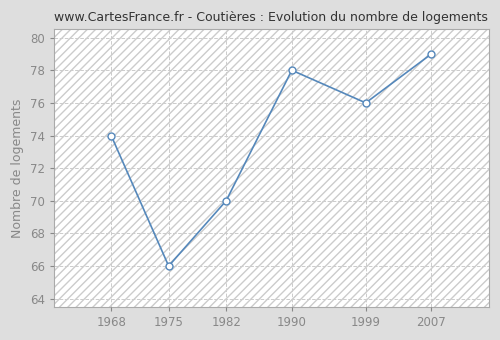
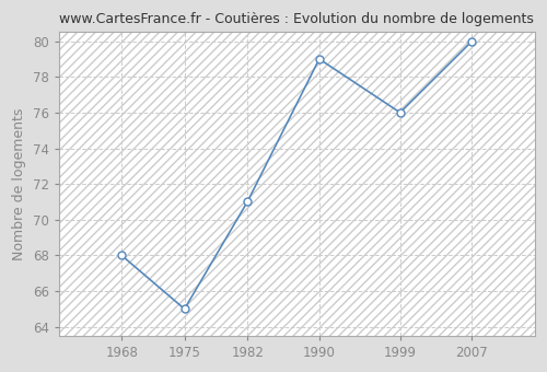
1968: 74 -> 68
1975: 66 -> 65
1982: 70 -> 71
1990: 78 -> 79
2007: 79 -> 80
